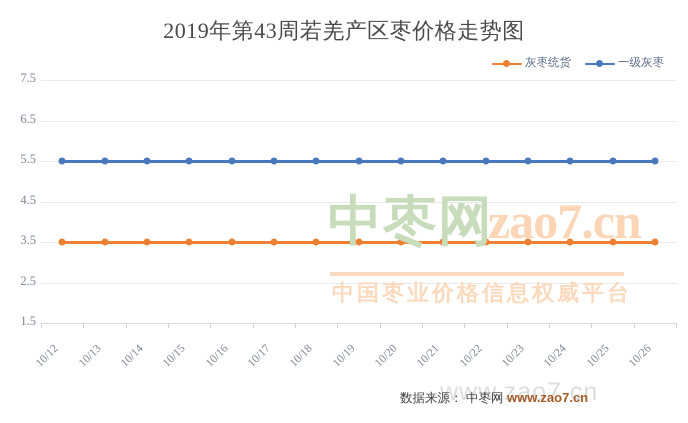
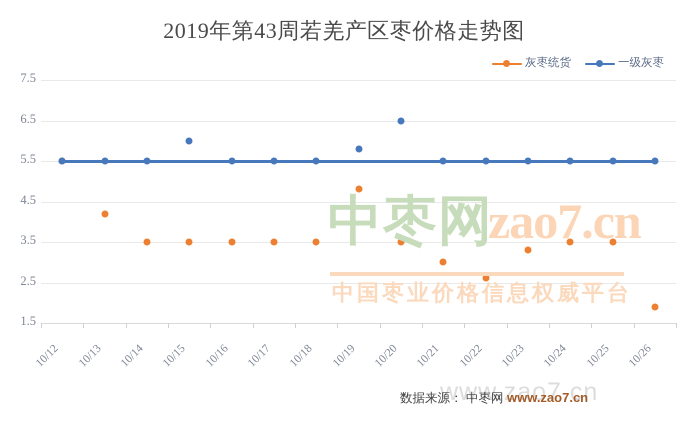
灰枣统货/10/12: 3.5 -> 5.5
灰枣统货/10/13: 3.5 -> 4.2
一级灰枣/10/15: 5.5 -> 6.0
灰枣统货/10/19: 3.5 -> 4.8
一级灰枣/10/19: 5.5 -> 5.8
一级灰枣/10/20: 5.5 -> 6.5
灰枣统货/10/21: 3.5 -> 3.0
灰枣统货/10/22: 3.5 -> 2.6
灰枣统货/10/23: 3.5 -> 3.3
灰枣统货/10/26: 3.5 -> 1.9
